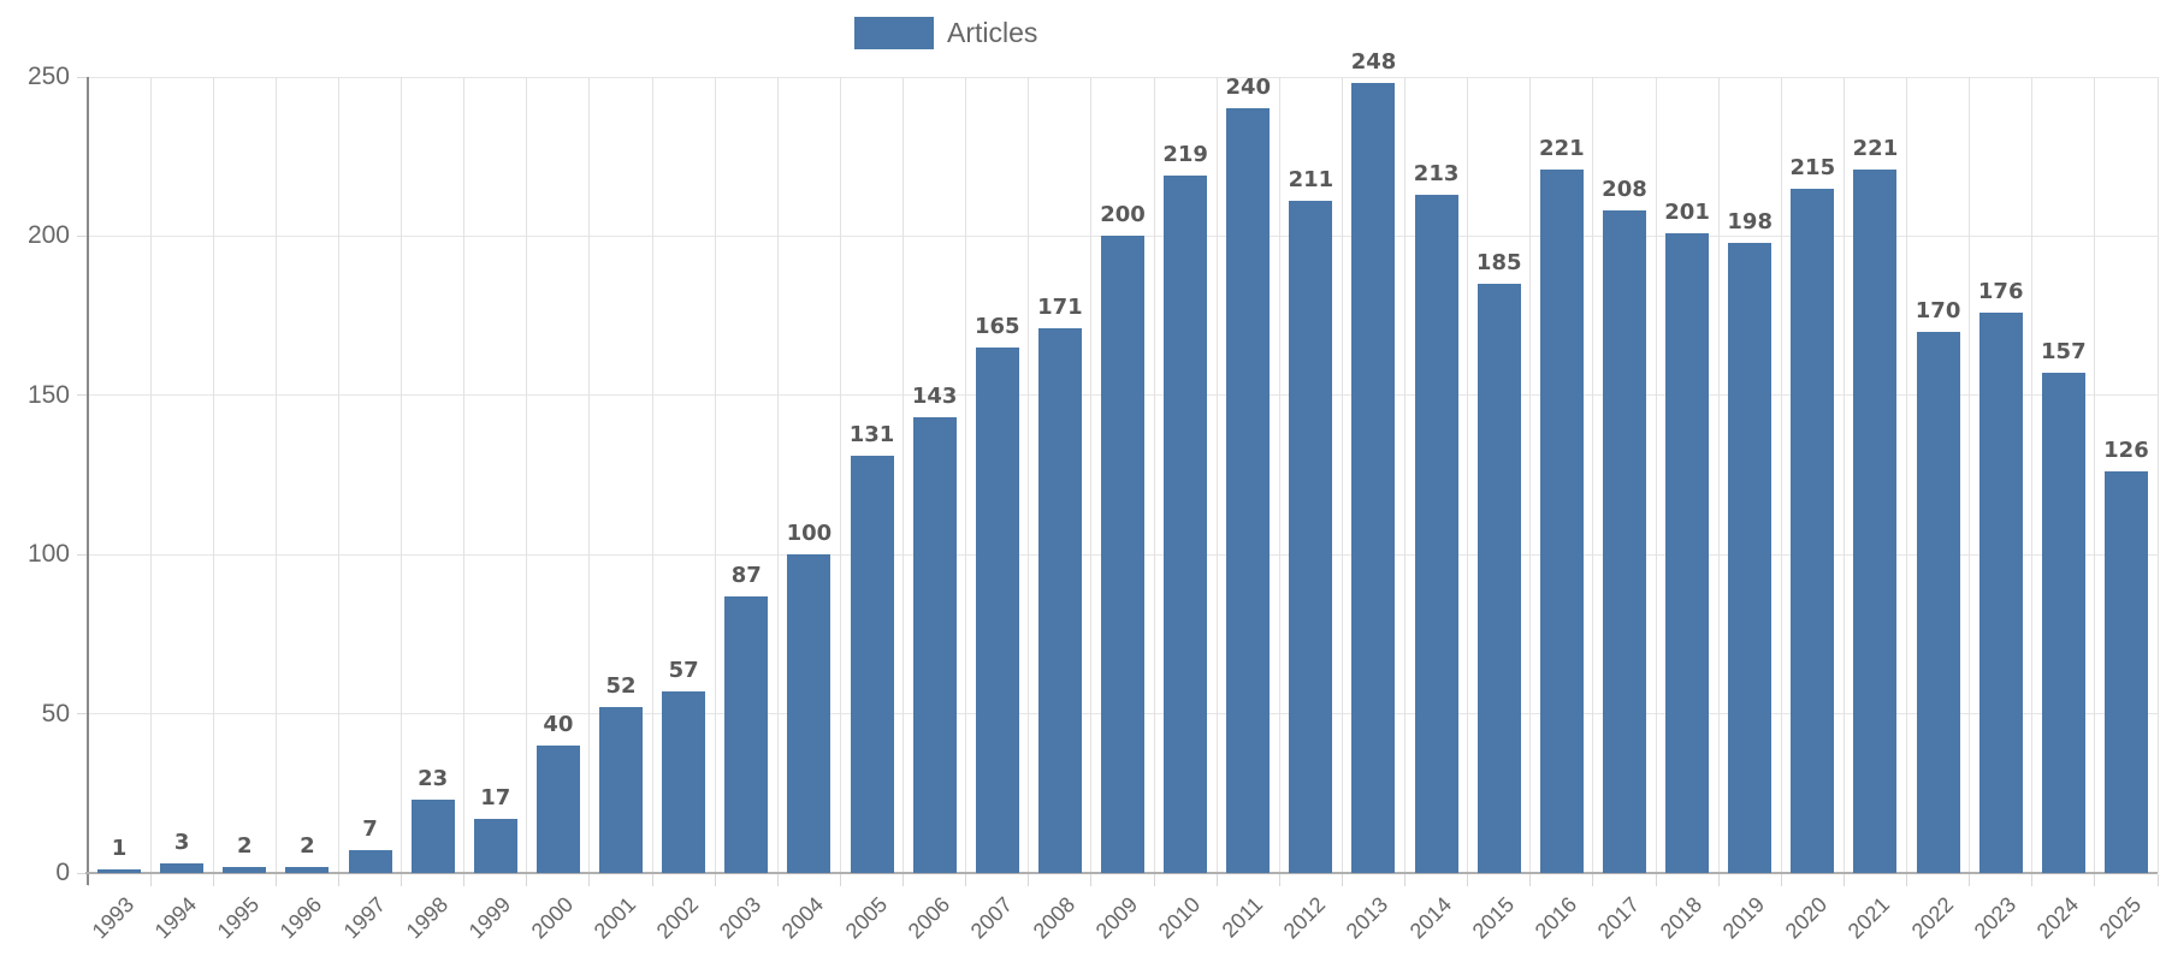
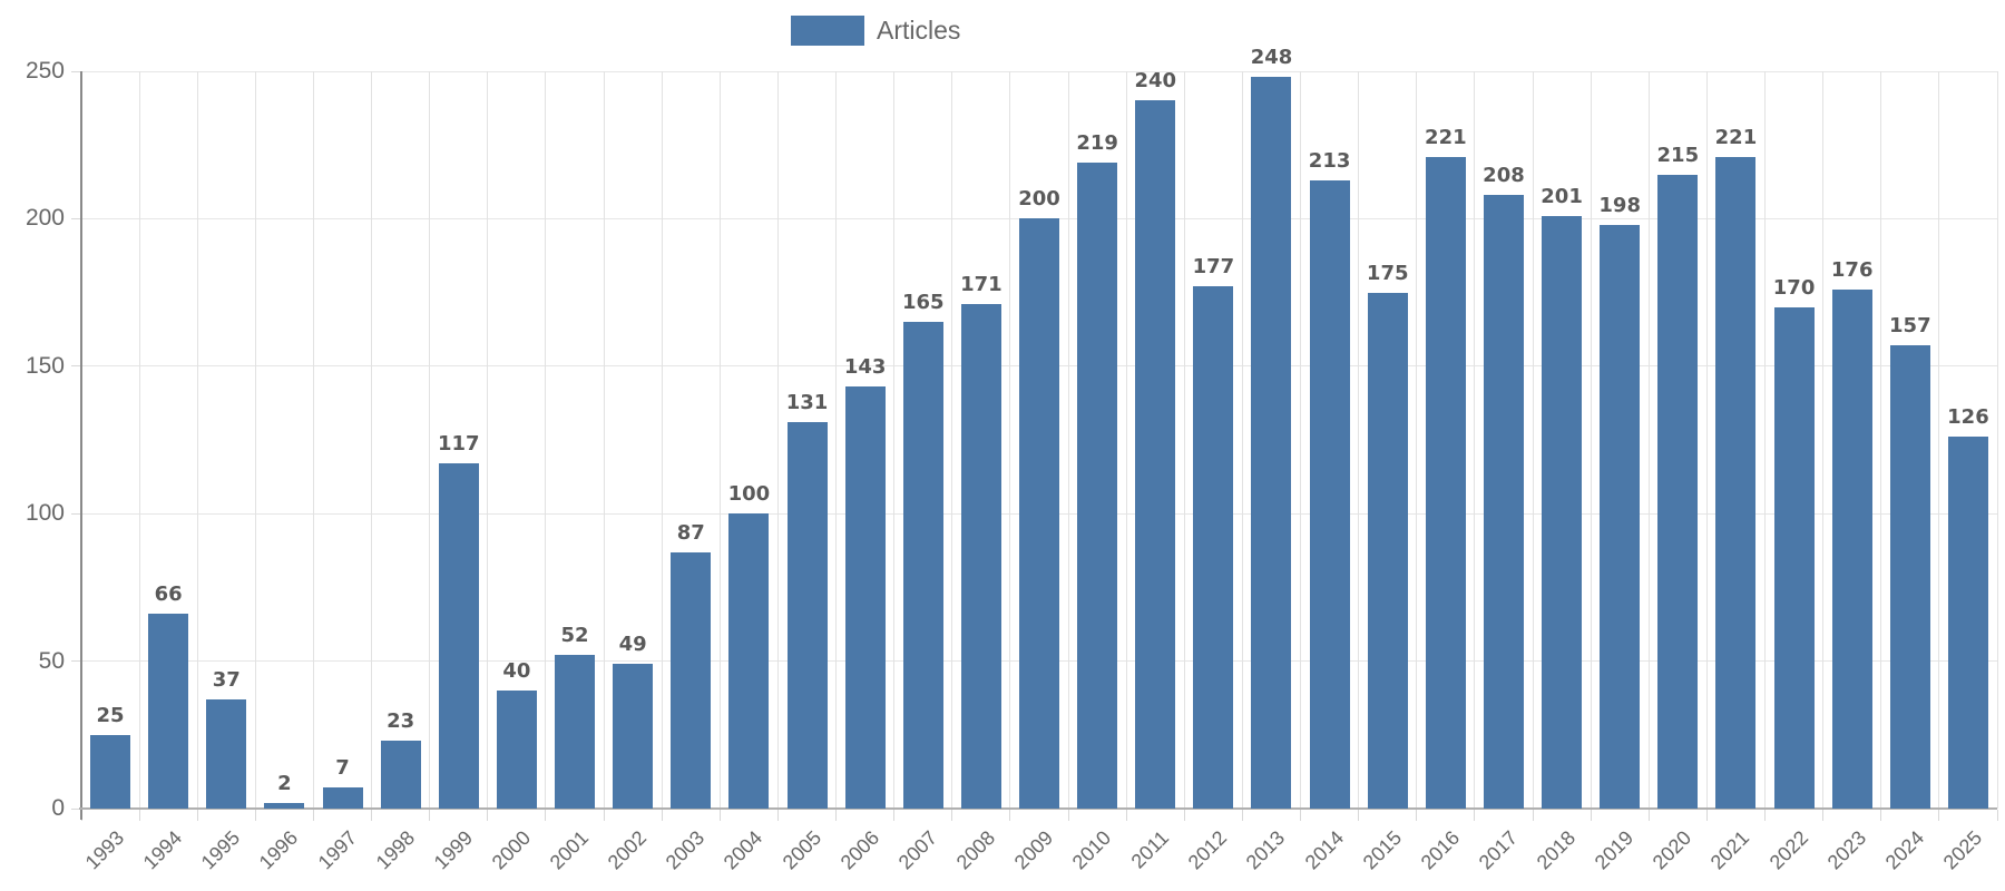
1993: 1 -> 25
1994: 3 -> 66
1995: 2 -> 37
1999: 17 -> 117
2002: 57 -> 49
2012: 211 -> 177
2015: 185 -> 175
